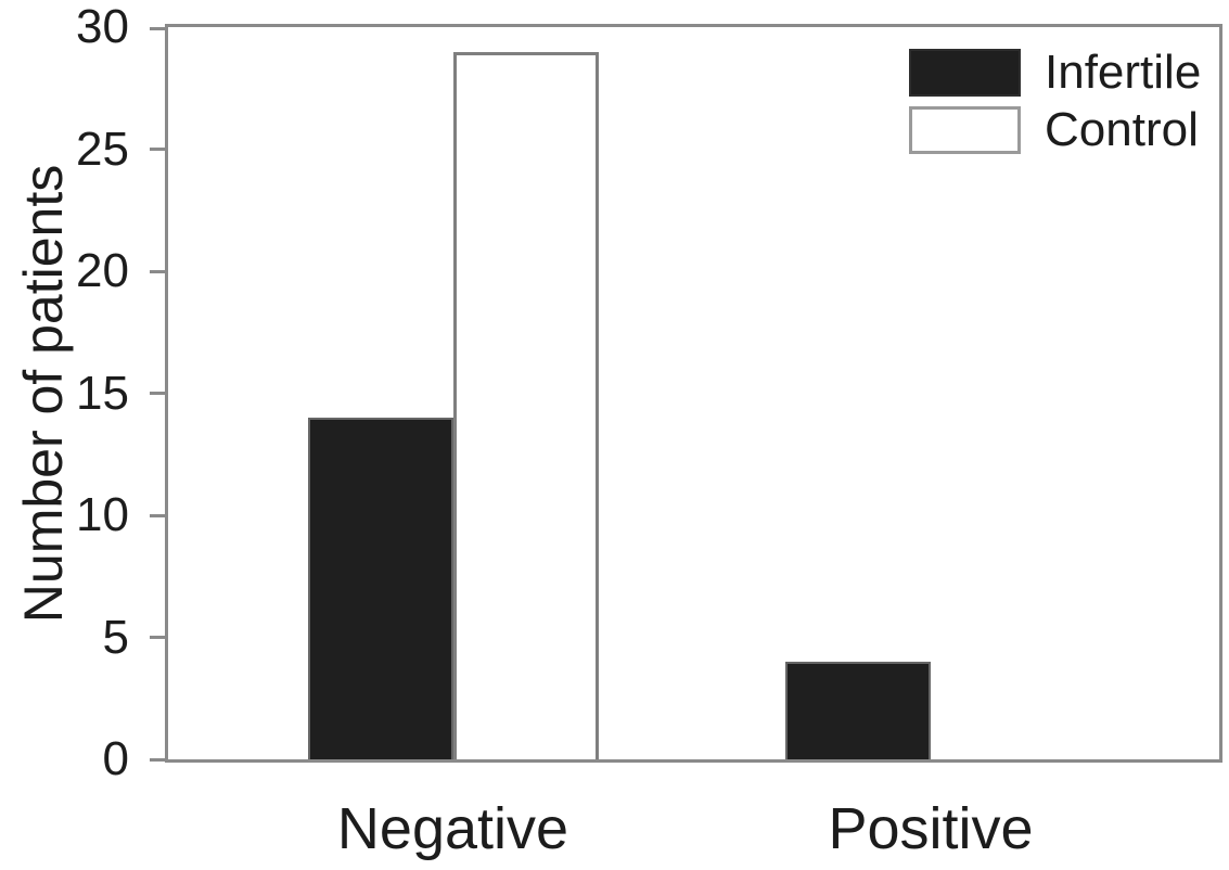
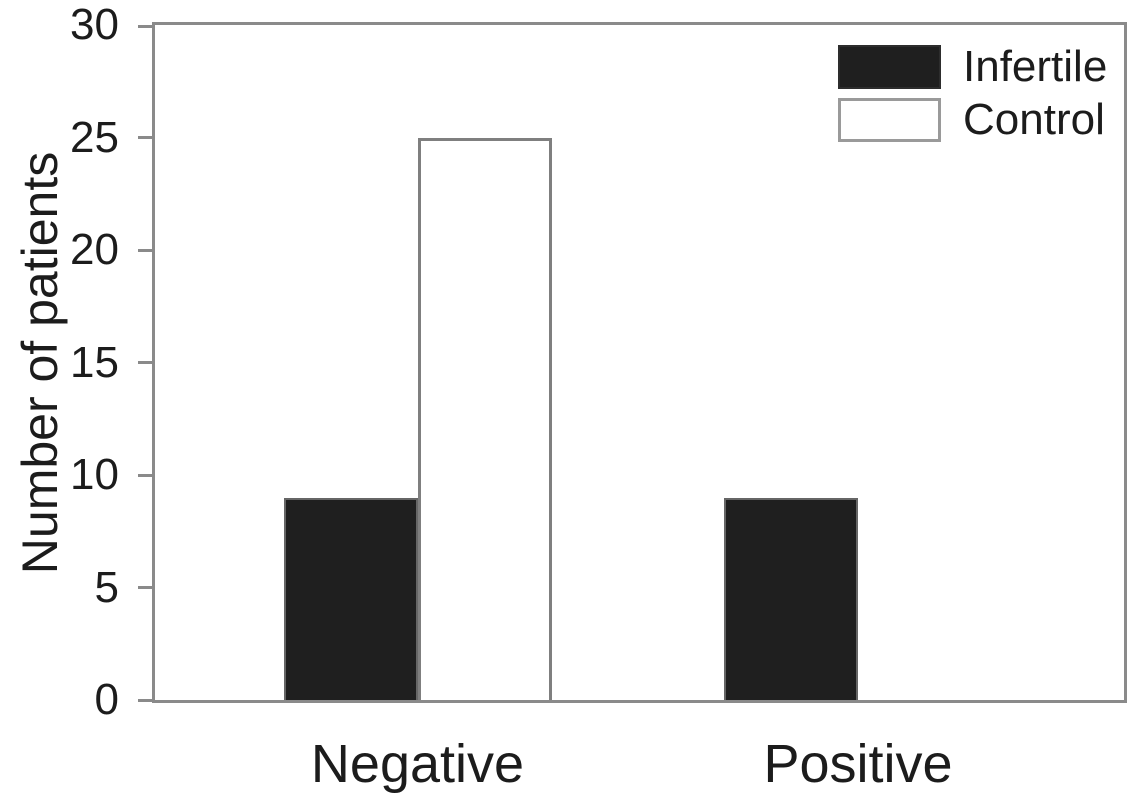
Infertile/Negative: 14 -> 9
Control/Negative: 29 -> 25
Infertile/Positive: 4 -> 9
